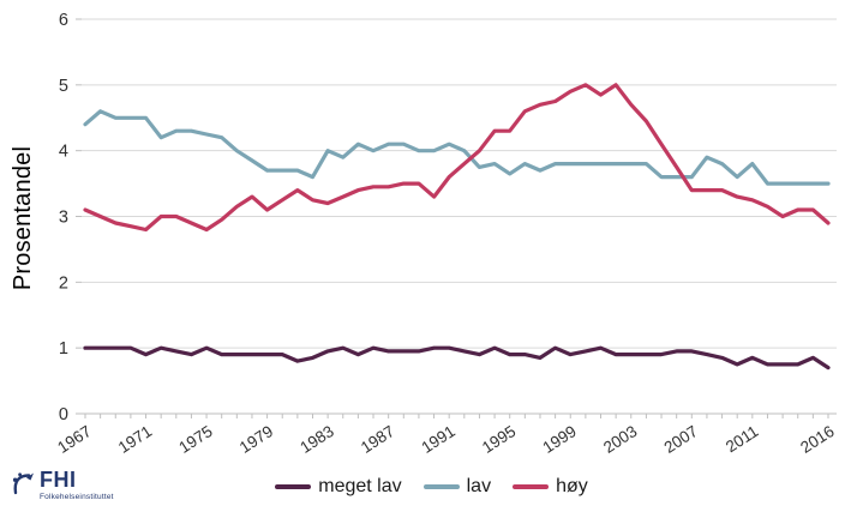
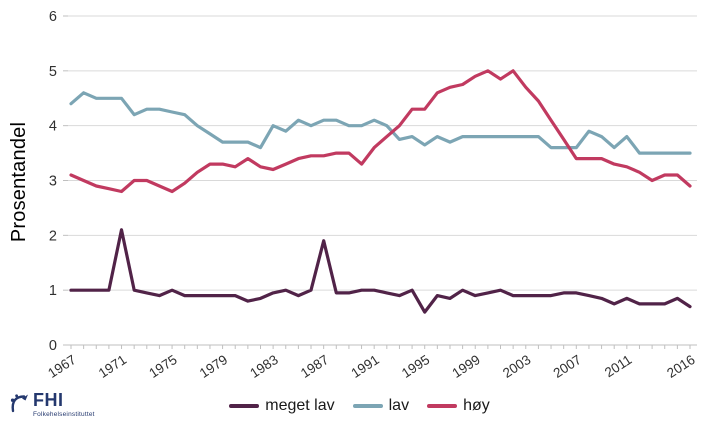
meget lav/1971: 0.9 -> 2.1
høy/1979: 3.1 -> 3.3
meget lav/1987: 0.9 -> 1.9
meget lav/1995: 0.9 -> 0.6
